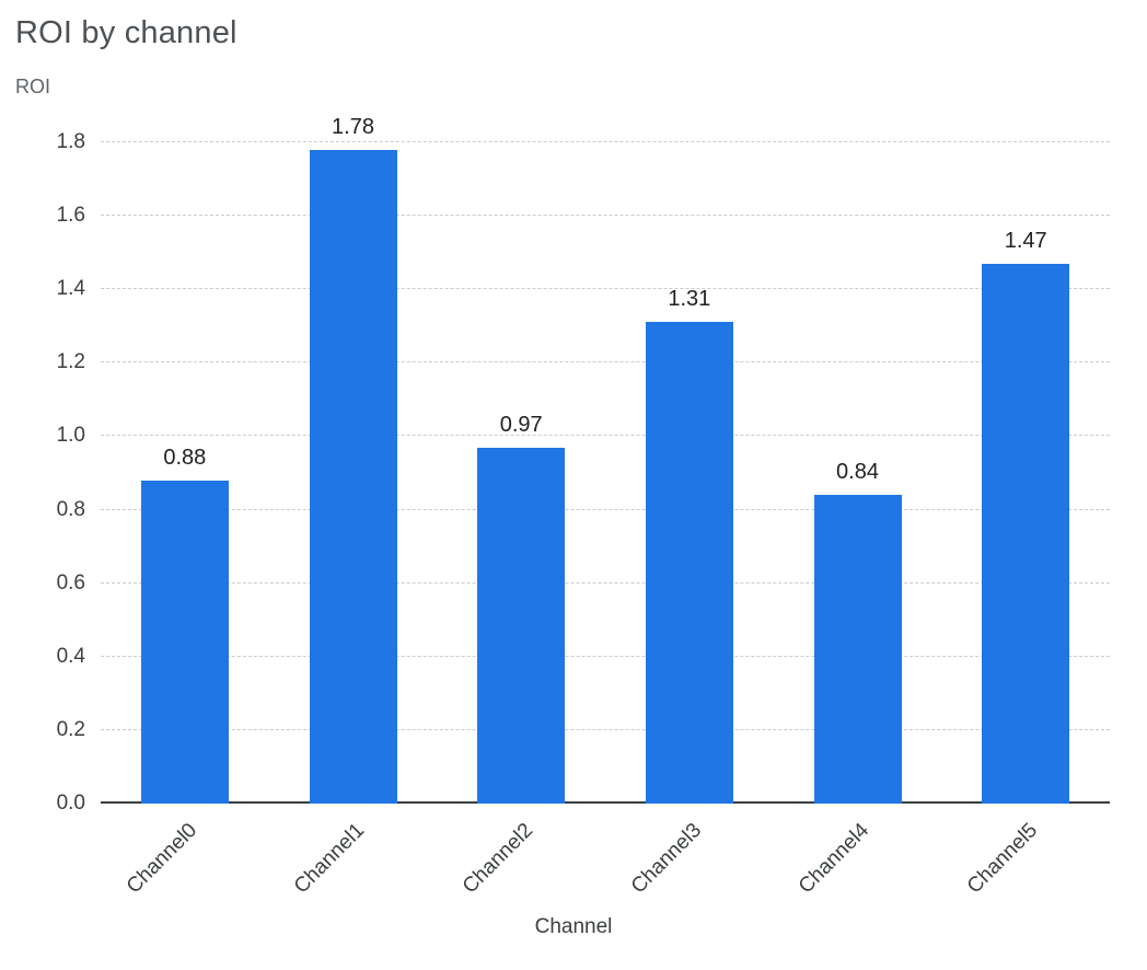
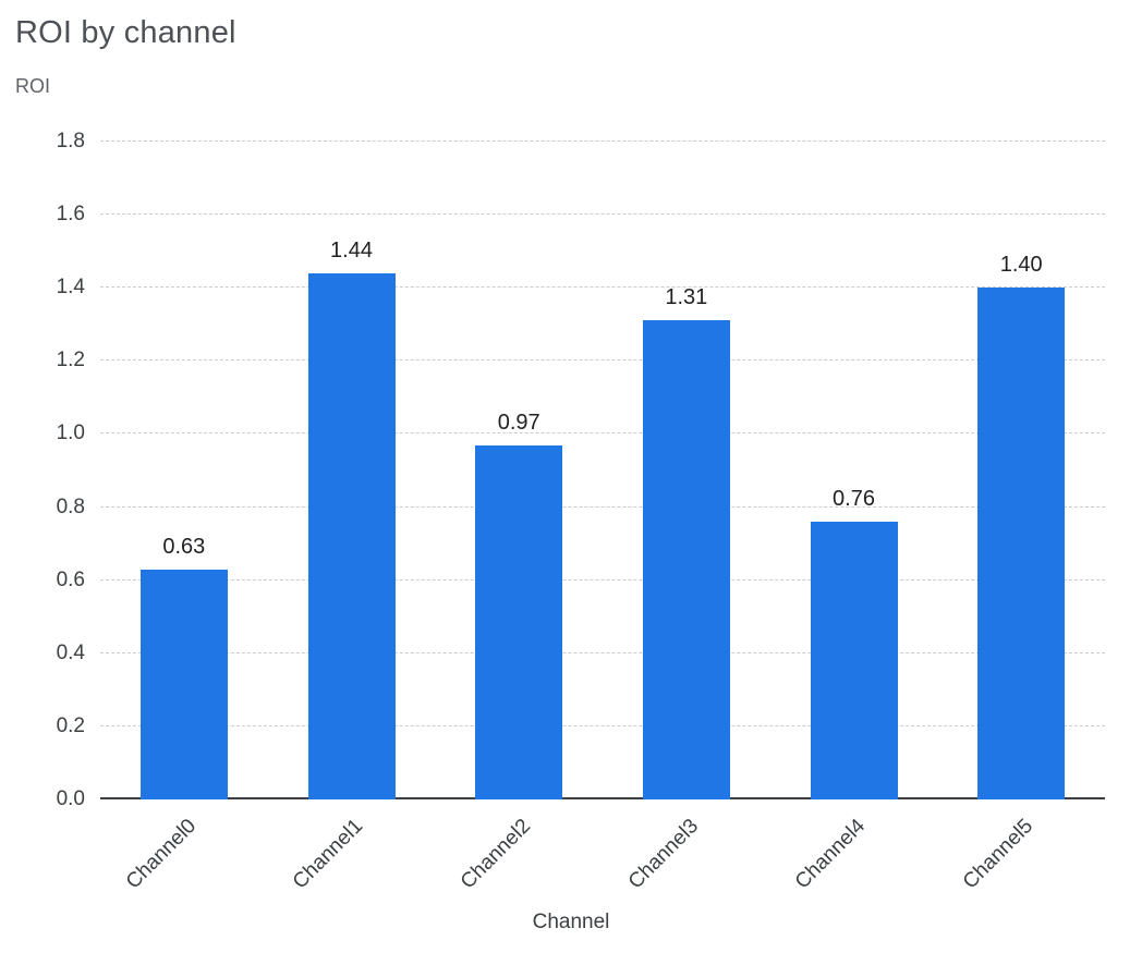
Channel0: 0.88 -> 0.63
Channel1: 1.78 -> 1.44
Channel4: 0.84 -> 0.76
Channel5: 1.47 -> 1.40
